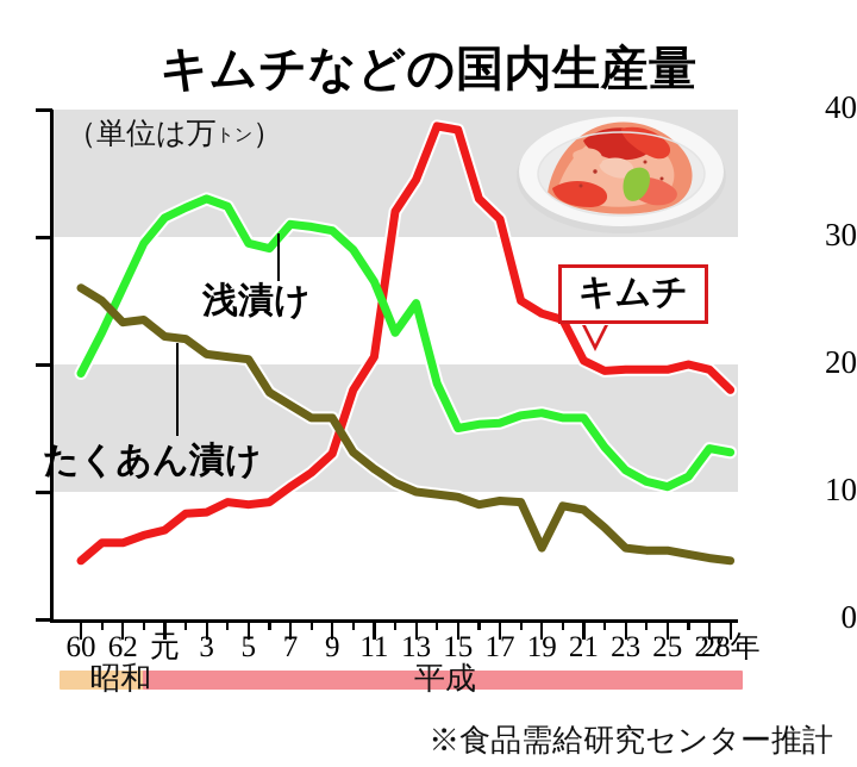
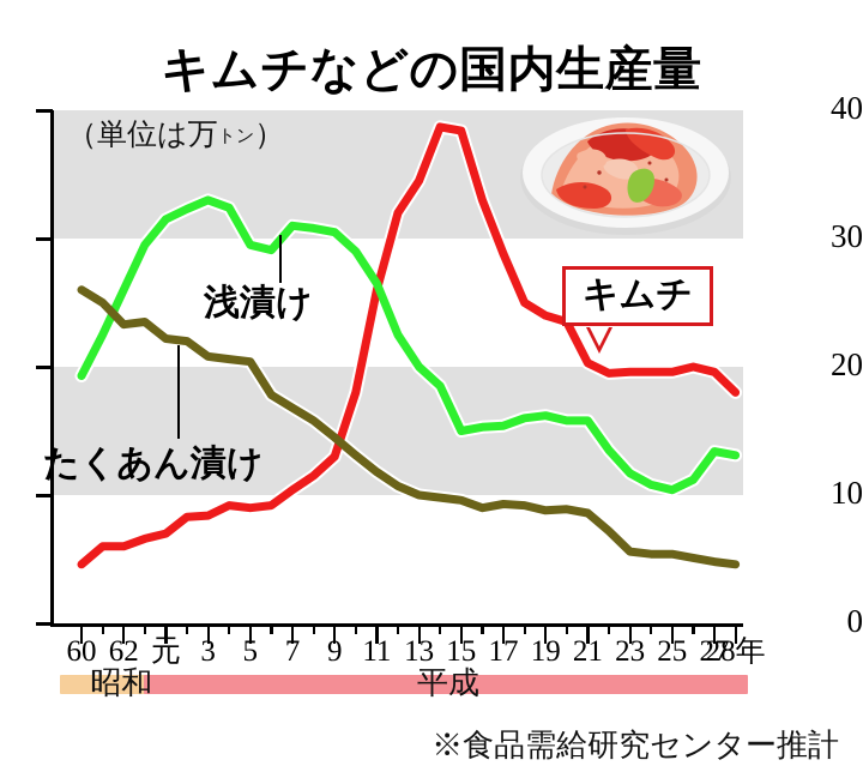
たくあん漬け/9: 15.8 -> 14.5
キムチ/11: 20.6 -> 26.0
浅漬け/13: 24.8 -> 20.0
キムチ/17: 31.4 -> 28.8
たくあん漬け/19: 5.6 -> 8.8
